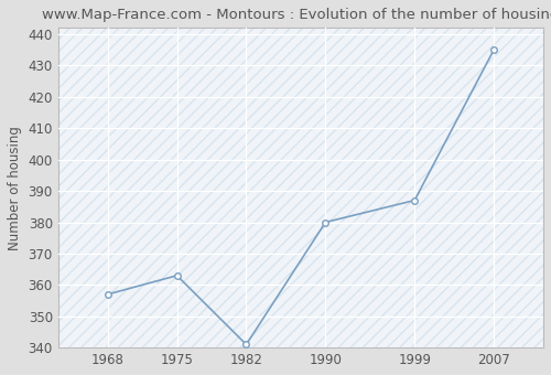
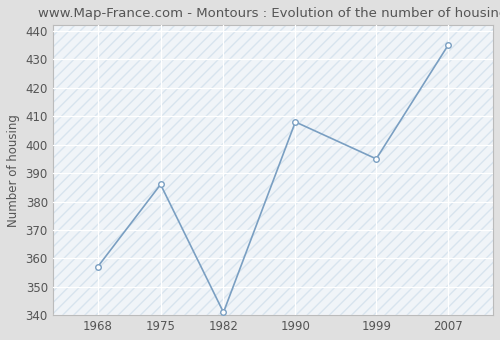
1975: 363 -> 386
1990: 380 -> 408
1999: 387 -> 395
